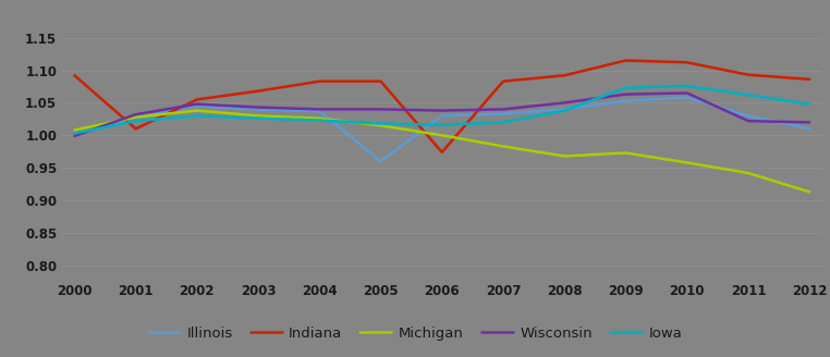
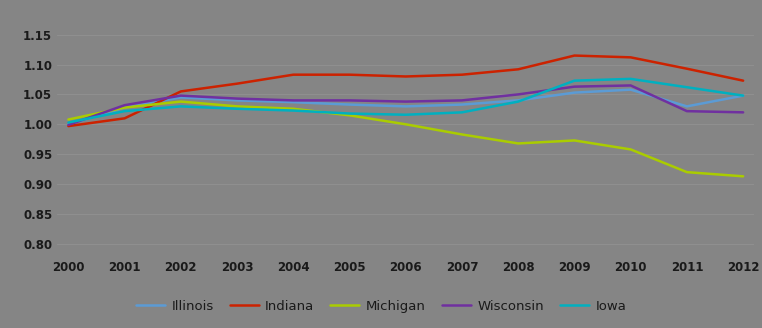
Indiana/2000: 1.092 -> 0.997
Illinois/2005: 0.960 -> 1.033
Indiana/2006: 0.974 -> 1.080
Michigan/2011: 0.942 -> 0.920
Illinois/2012: 1.010 -> 1.048
Indiana/2012: 1.086 -> 1.073
